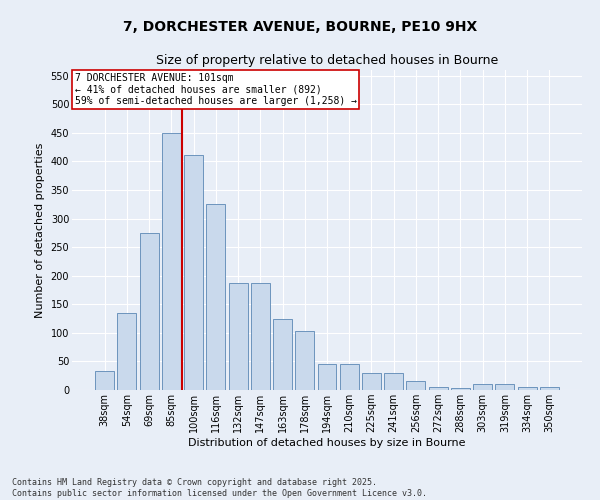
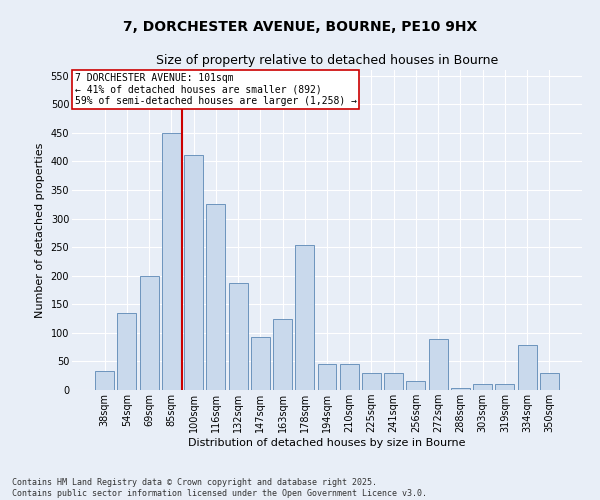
69sqm: 275 -> 200
147sqm: 188 -> 92
178sqm: 103 -> 254
272sqm: 6 -> 90
334sqm: 5 -> 78
350sqm: 5 -> 30
